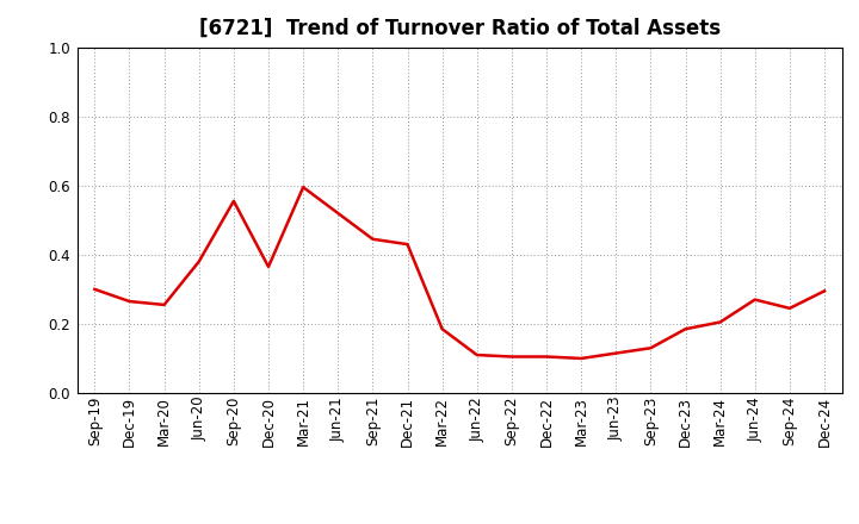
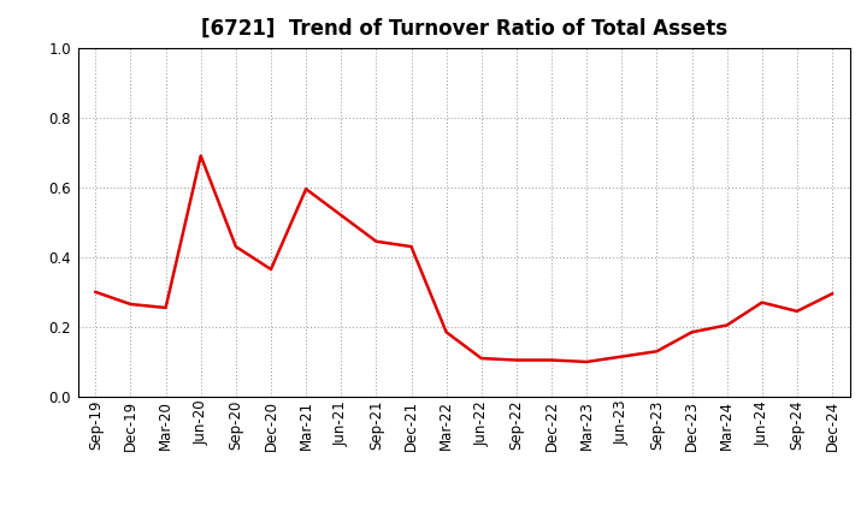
Jun-20: 0.380 -> 0.690
Sep-20: 0.555 -> 0.430
